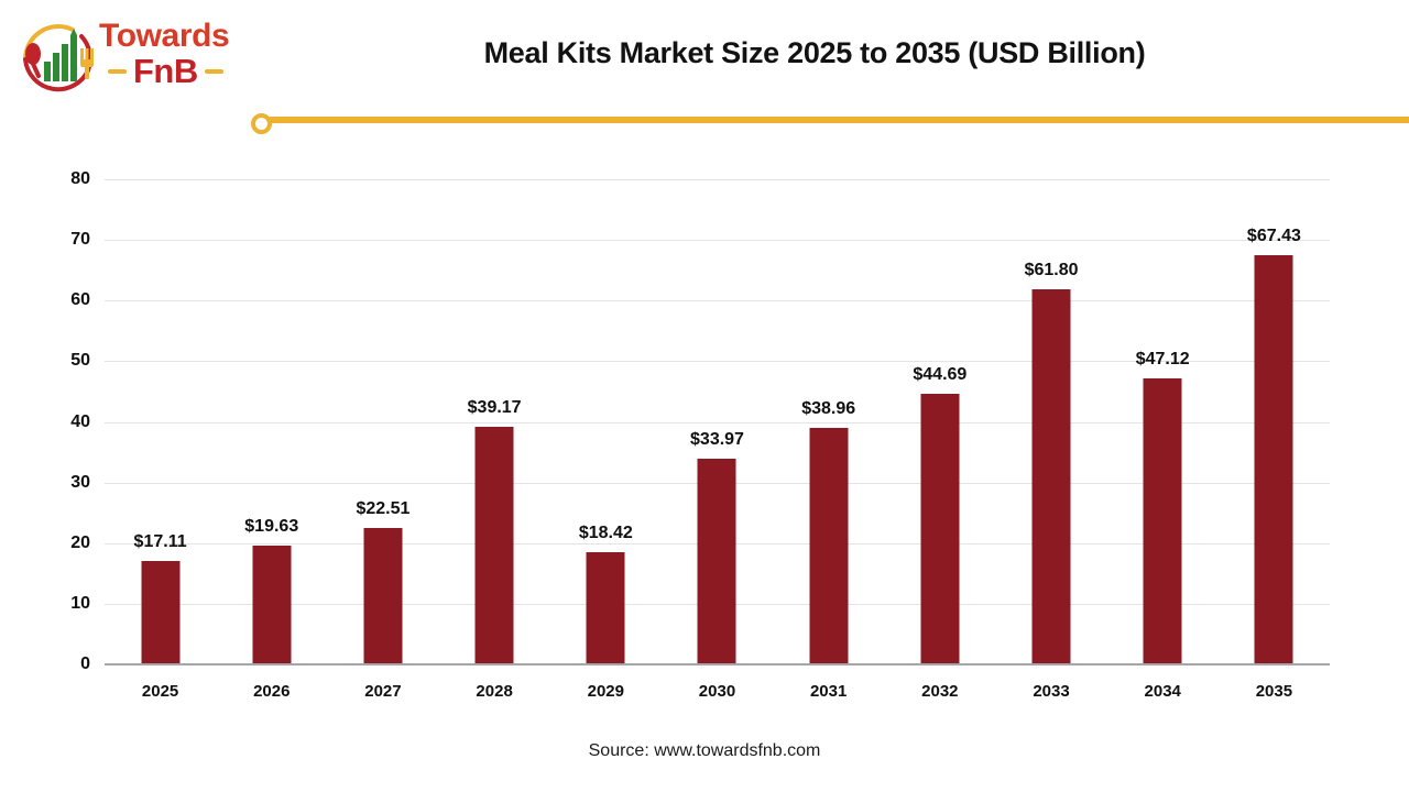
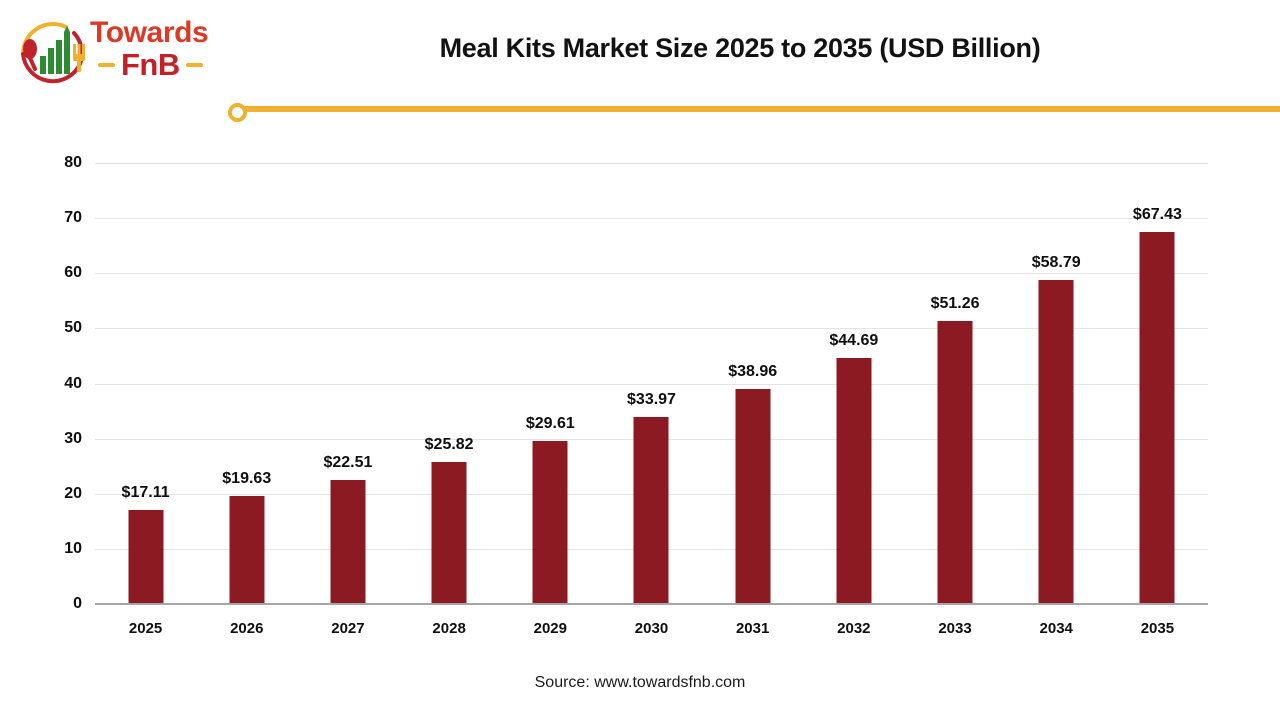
2028: $39.17 -> $25.82
2029: $18.42 -> $29.61
2033: $61.80 -> $51.26
2034: $47.12 -> $58.79
